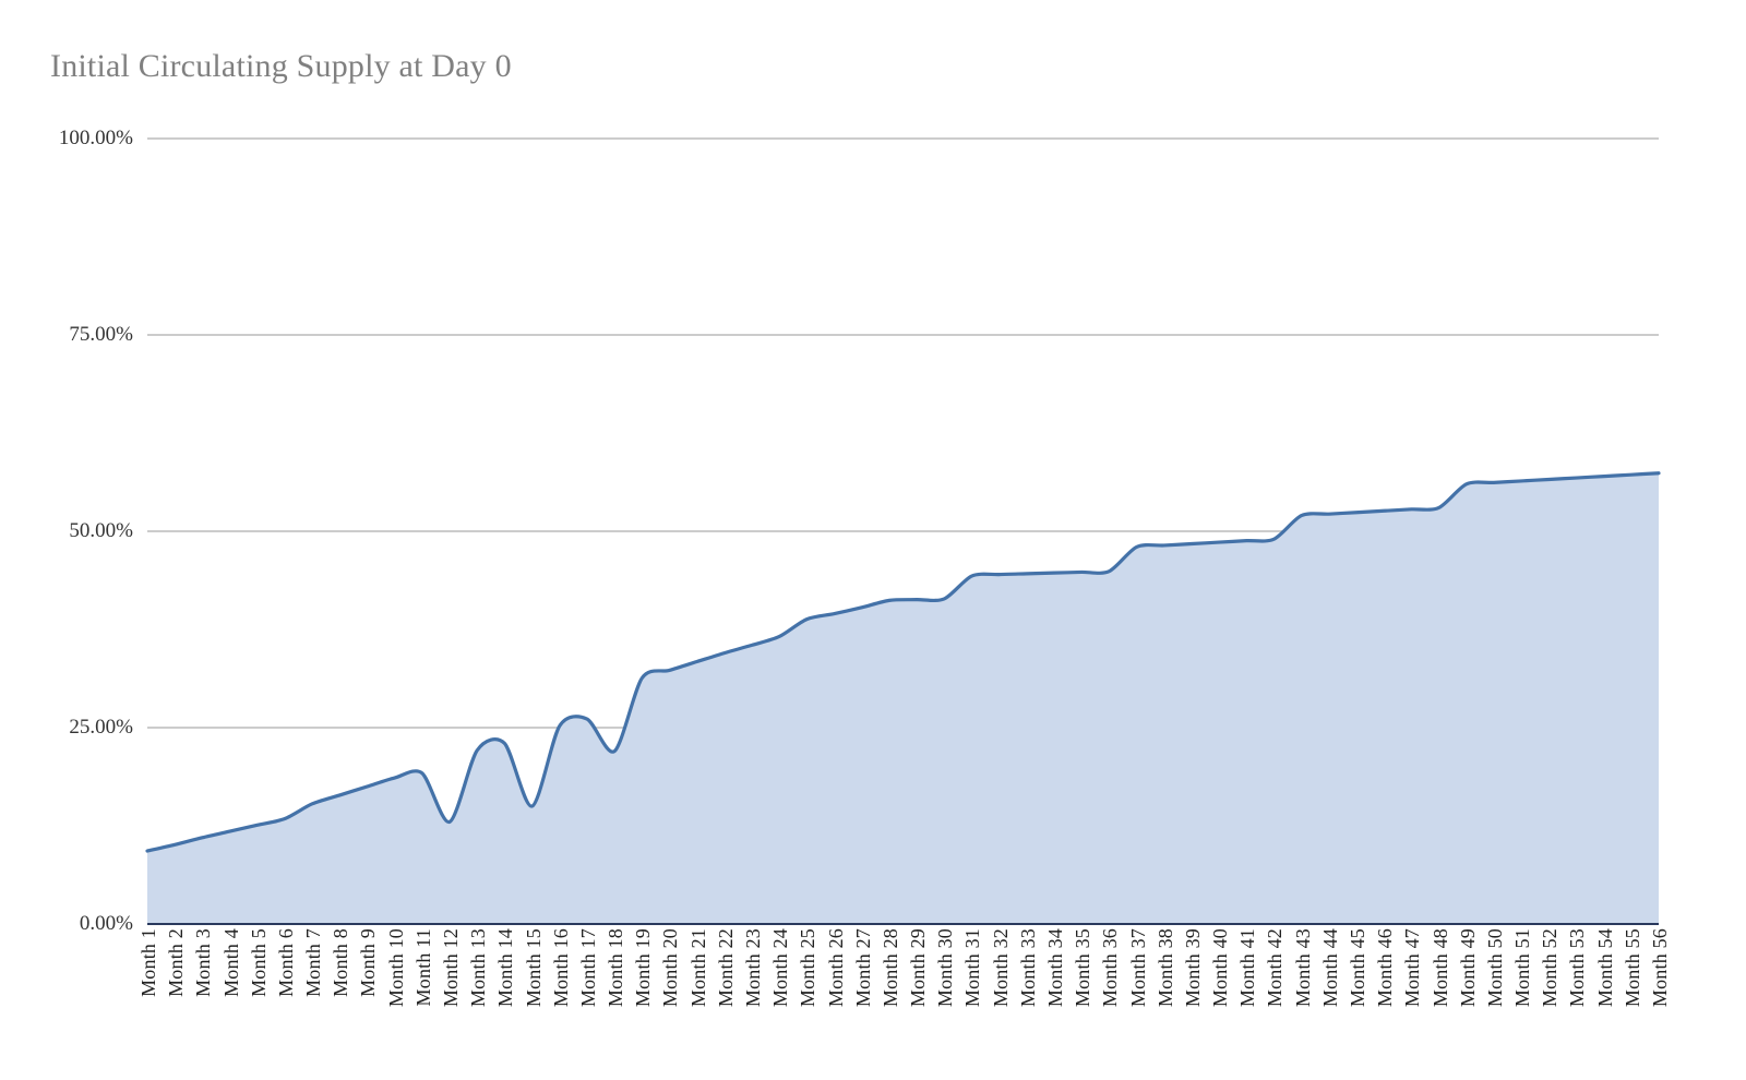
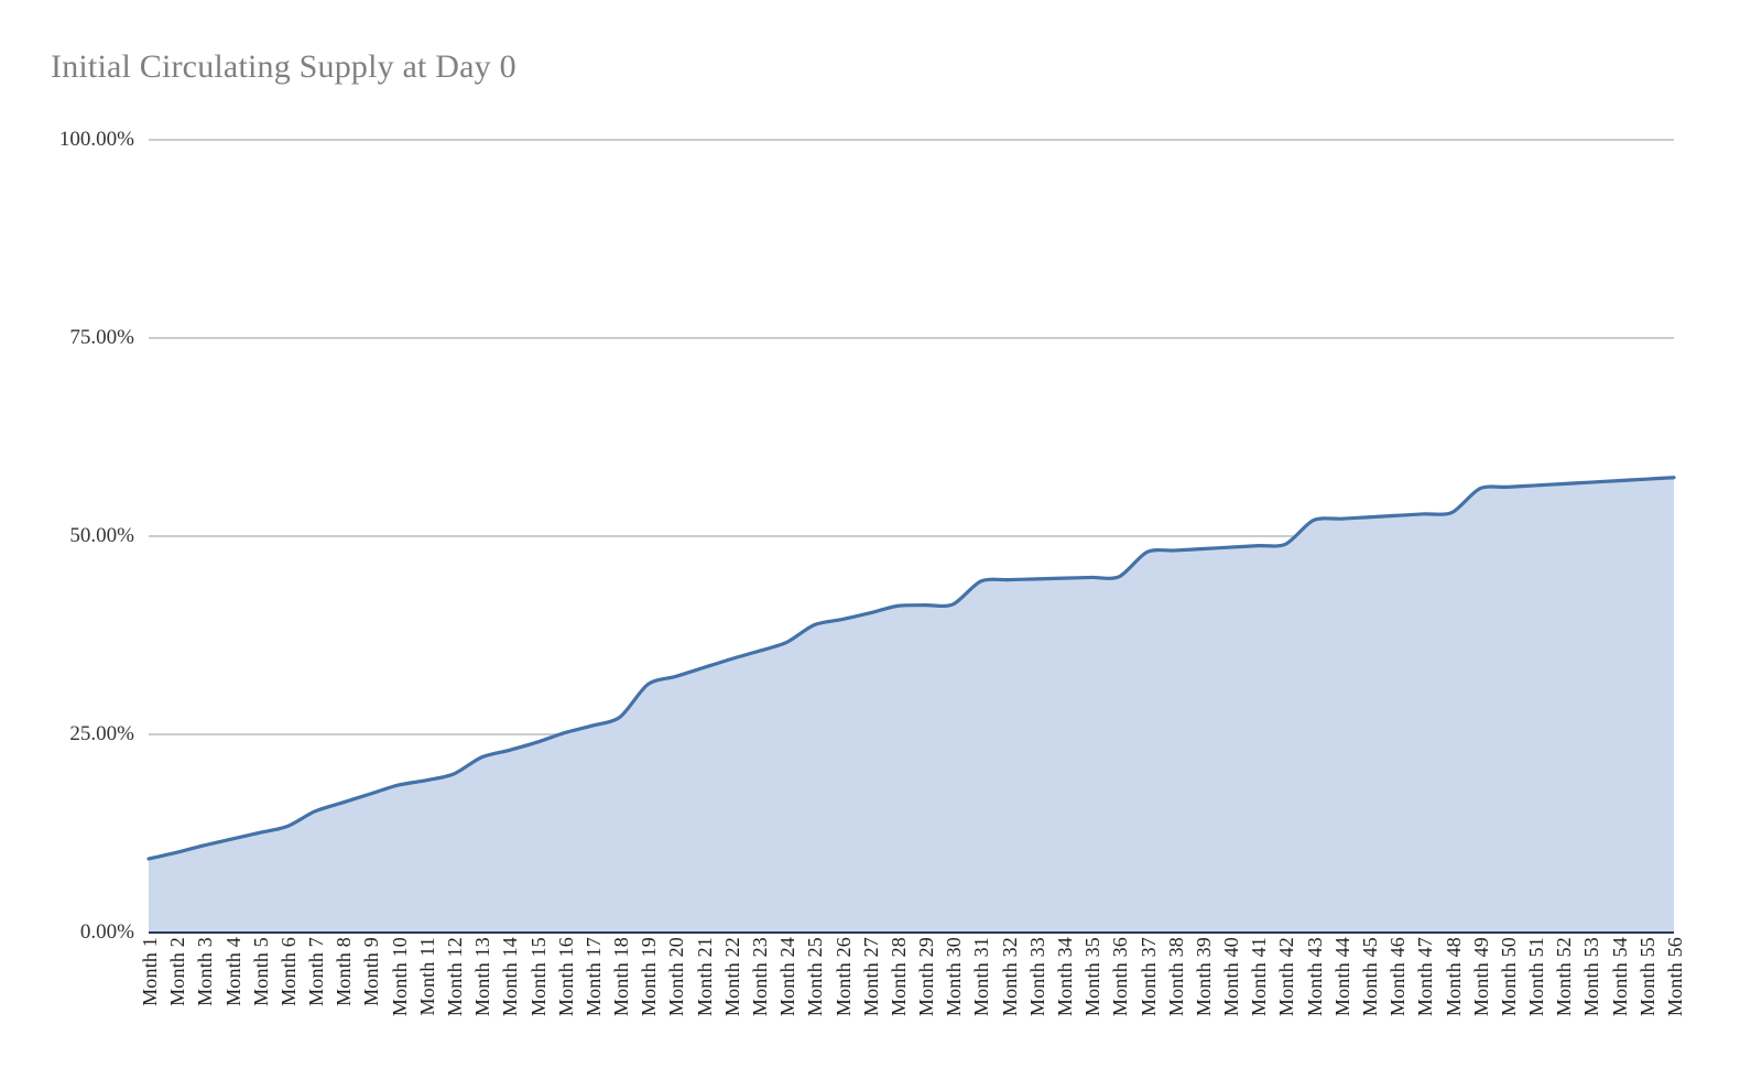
Month 12: 13% -> 20%
Month 15: 15% -> 24%
Month 18: 22% -> 27%
